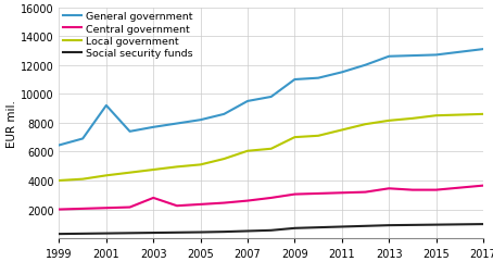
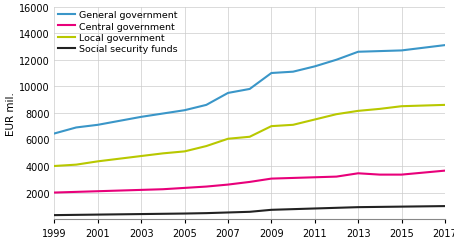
General government/2001: 9200 -> 7100
Central government/2003: 2800 -> 2200
